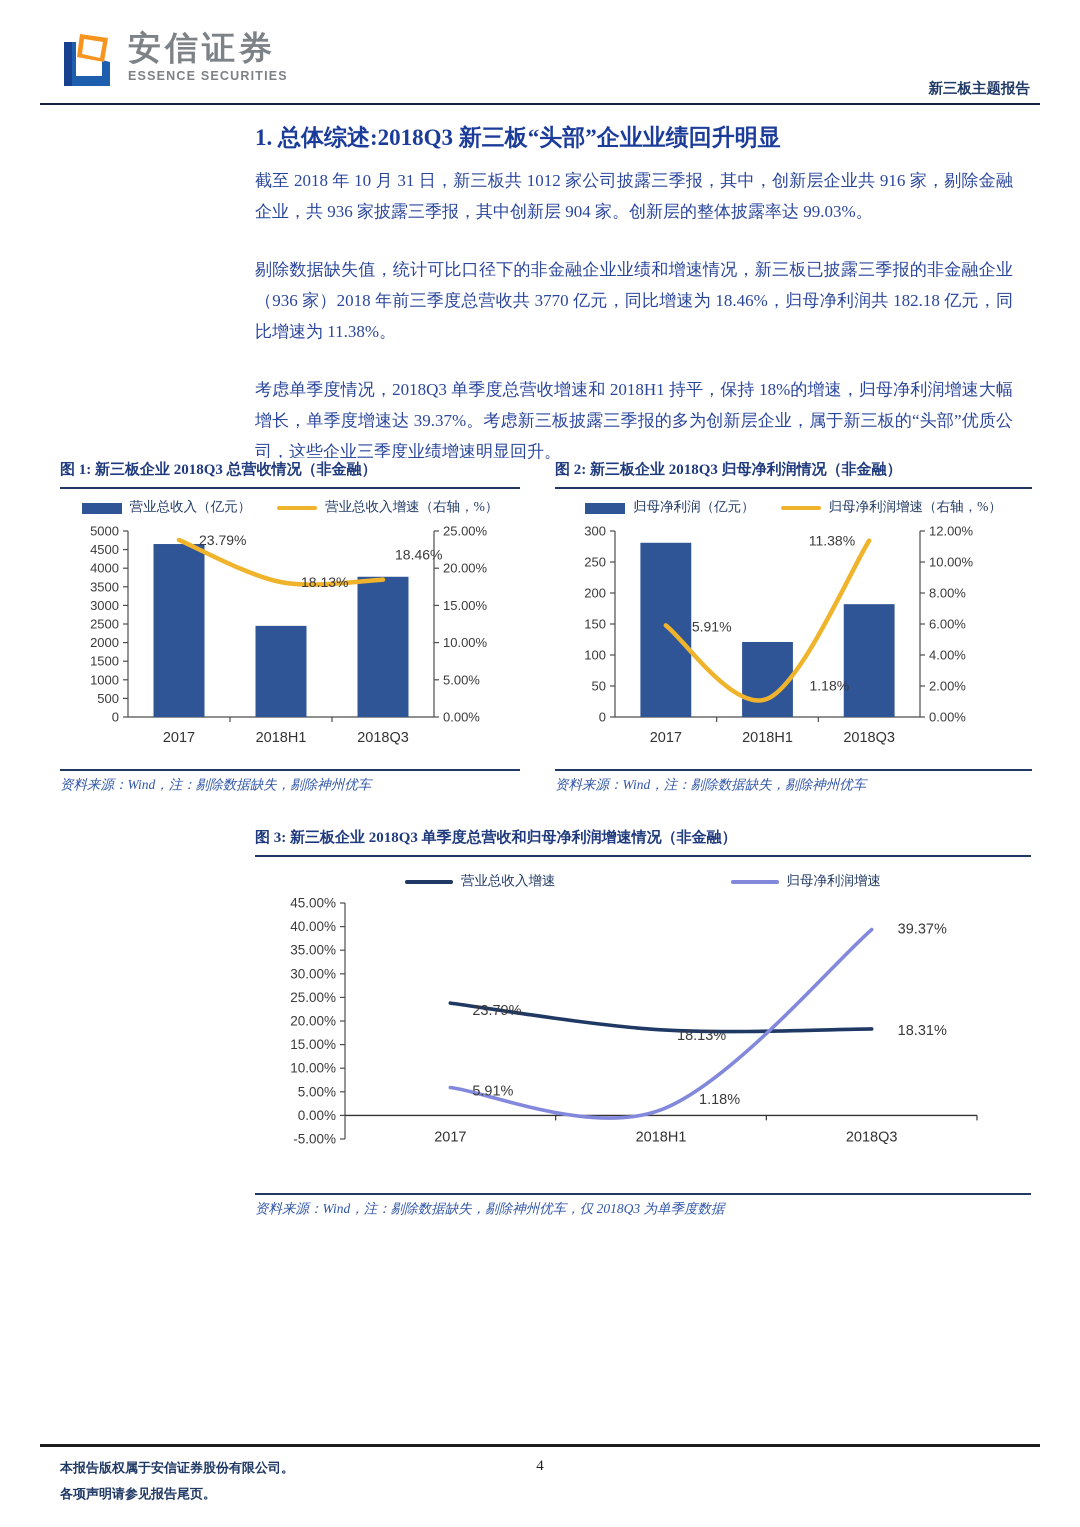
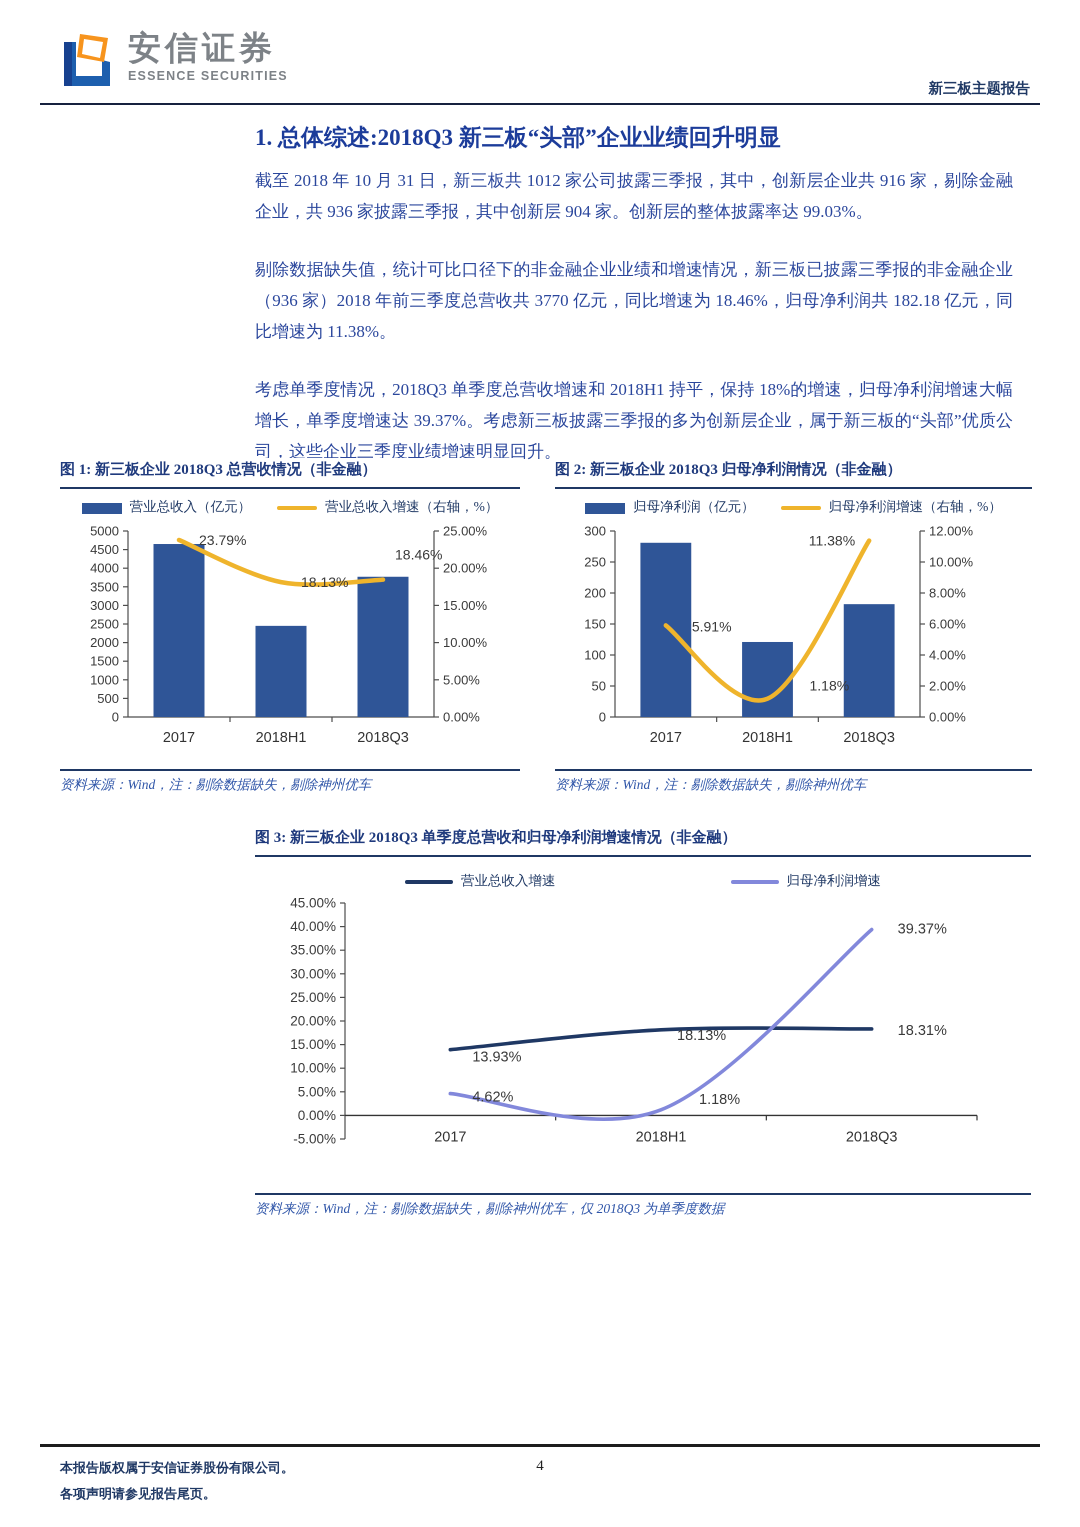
图 3: 新三板企业 2018Q3 单季度总营收和归母净利润增速情况（非金融）/营业总收入增速/2017: 23.79% -> 13.93%
图 3: 新三板企业 2018Q3 单季度总营收和归母净利润增速情况（非金融）/归母净利润增速/2017: 5.91% -> 4.62%
